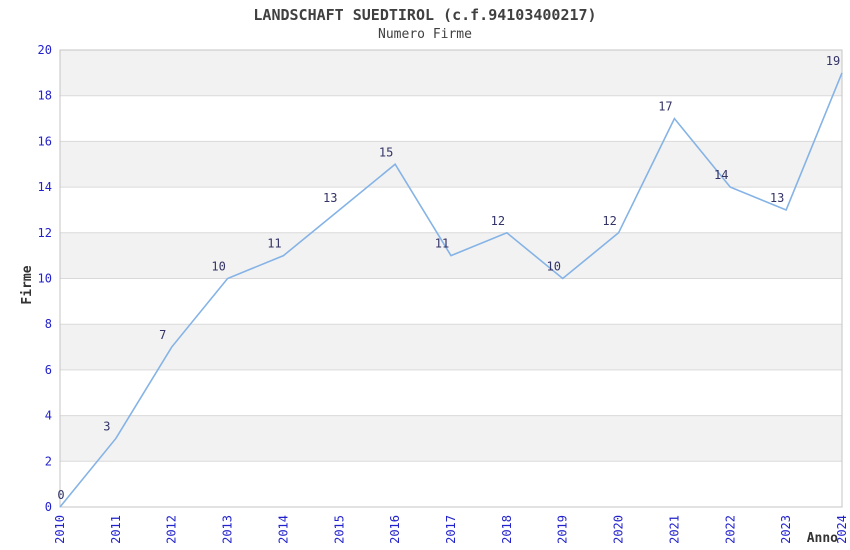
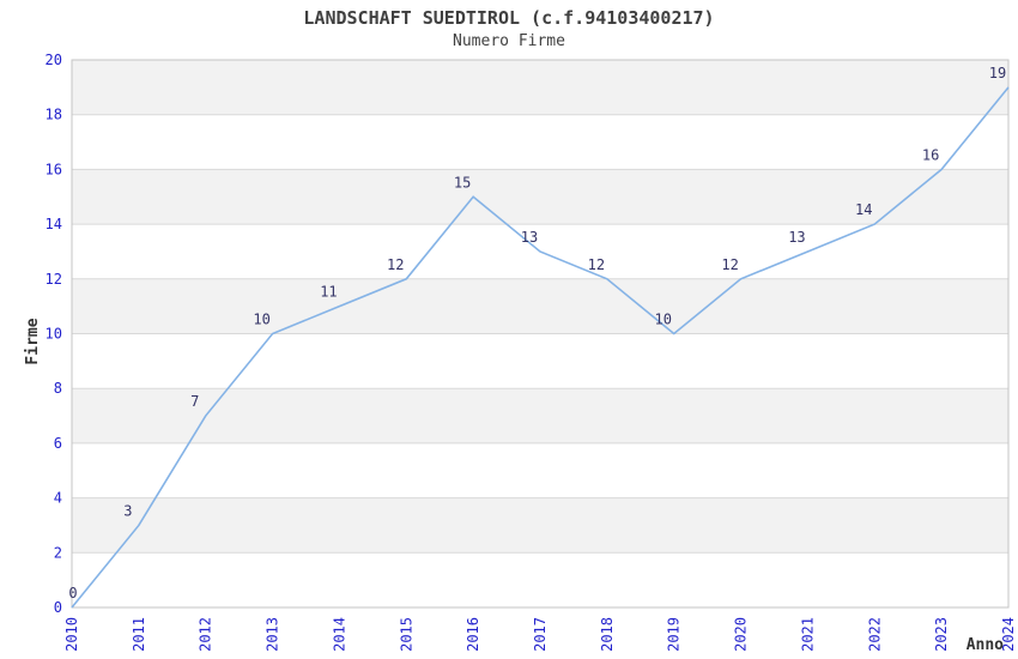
2015: 13 -> 12
2017: 11 -> 13
2021: 17 -> 13
2023: 13 -> 16
